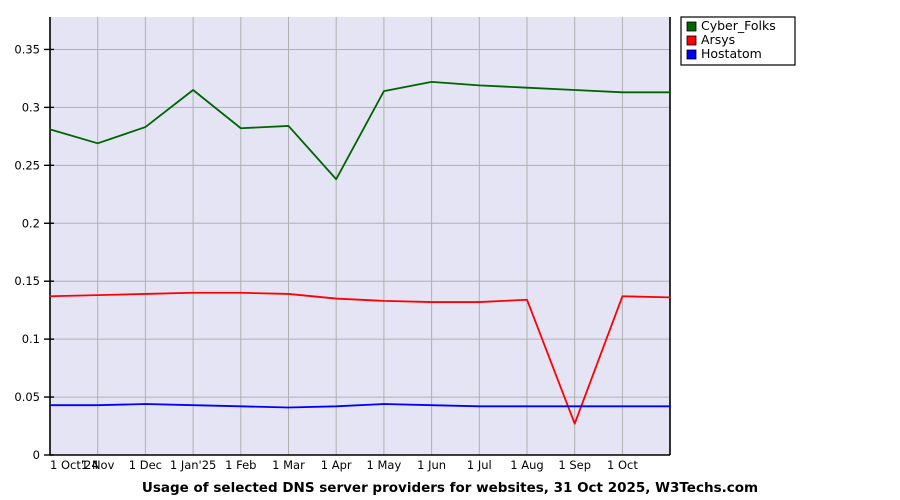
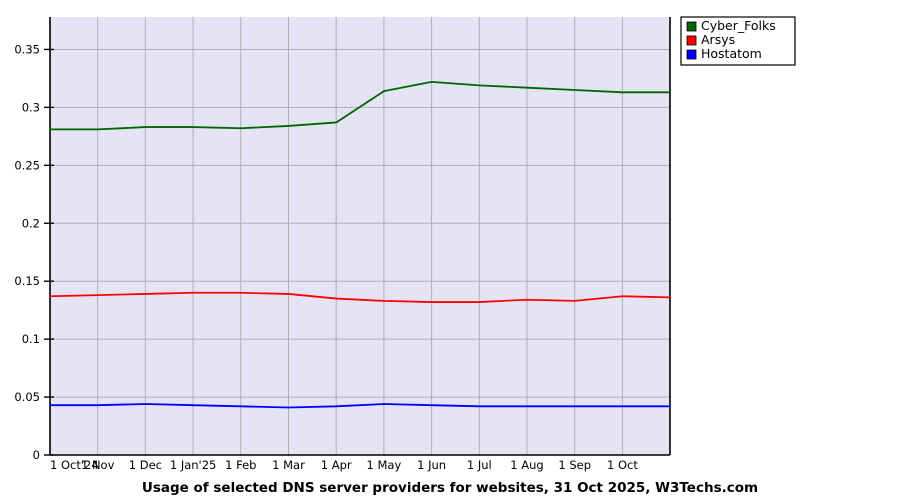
Cyber_Folks/1 Nov: 0.269 -> 0.281
Cyber_Folks/1 Jan'25: 0.315 -> 0.283
Cyber_Folks/1 Apr: 0.238 -> 0.287
Arsys/1 Sep: 0.027 -> 0.133
